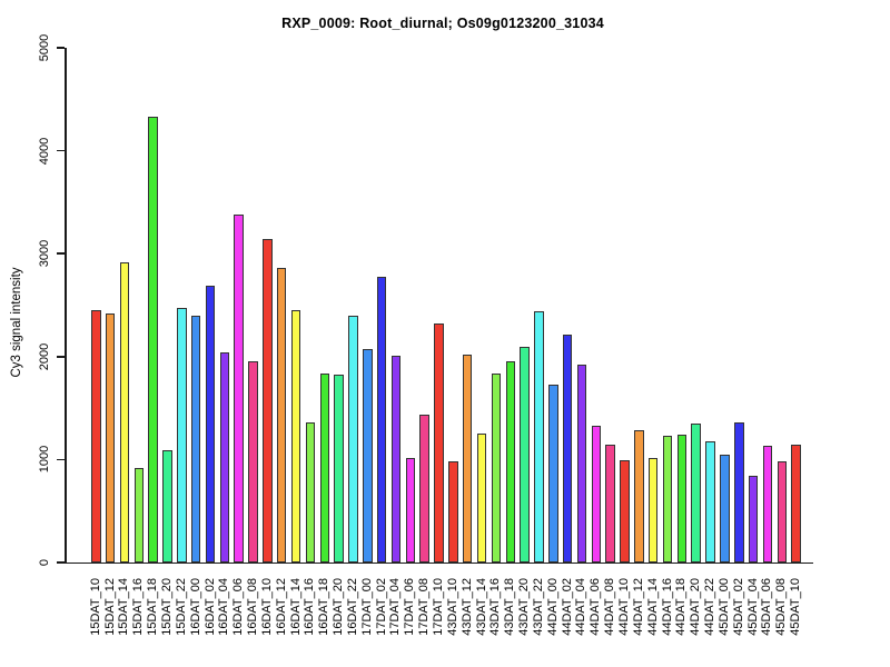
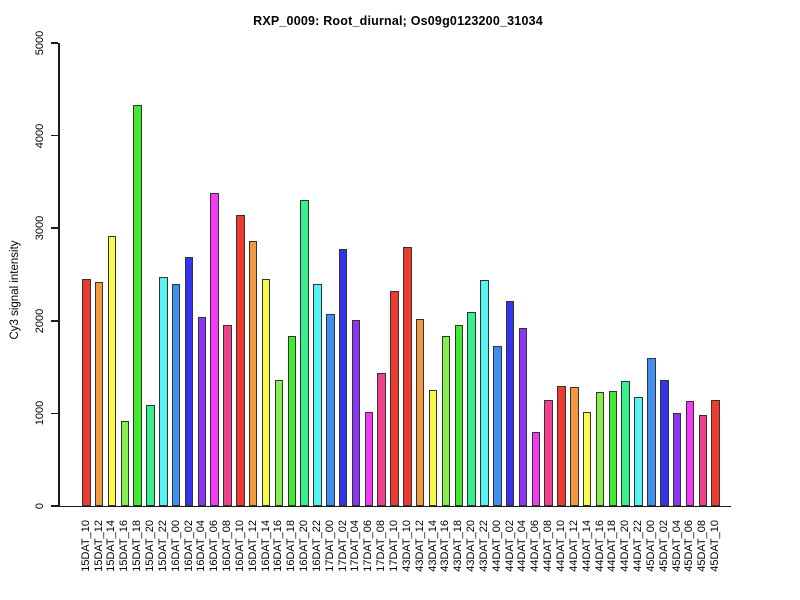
16DAT_20: 1800 -> 3300
43DAT_10: 1000 -> 2800
44DAT_06: 1300 -> 800
44DAT_10: 1000 -> 1300
45DAT_00: 1000 -> 1600
45DAT_04: 800 -> 1000
